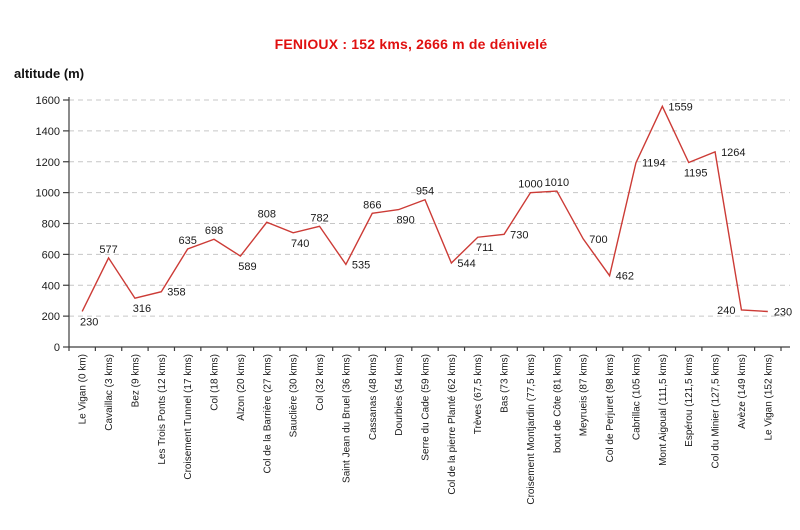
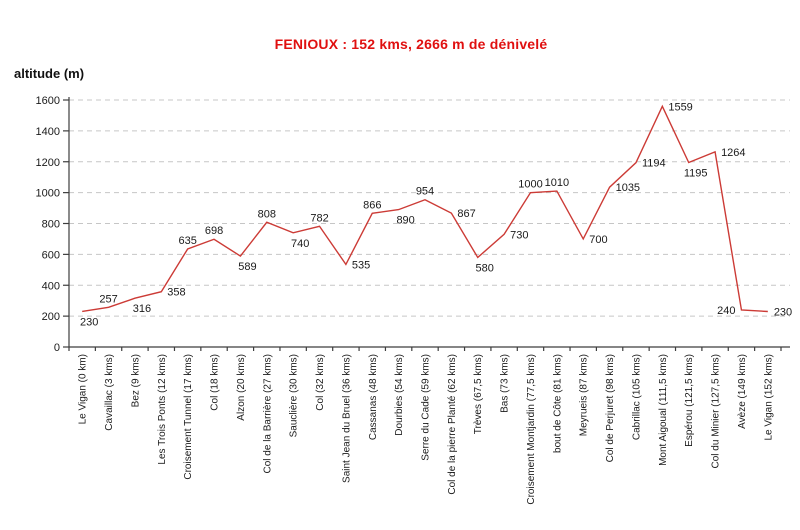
Cavaillac (3 kms): 577 -> 257
Col de la pierre Planté (62 kms): 544 -> 867
Trèves (67,5 kms): 711 -> 580
Col de Perjuret (98 kms): 462 -> 1035
